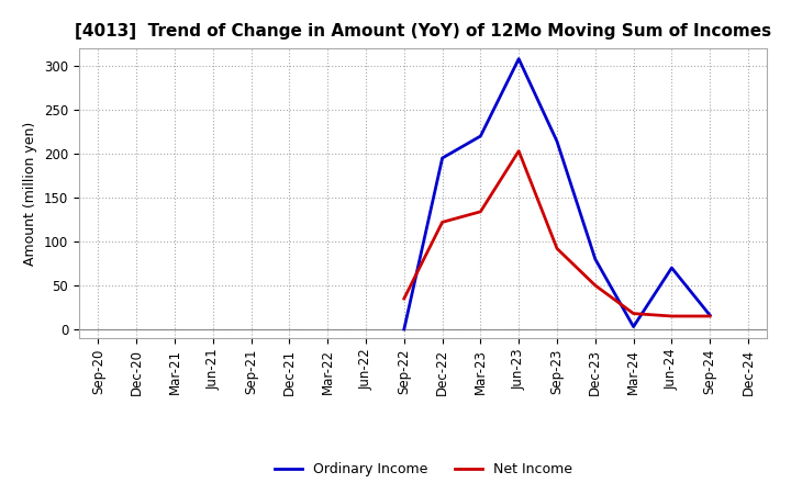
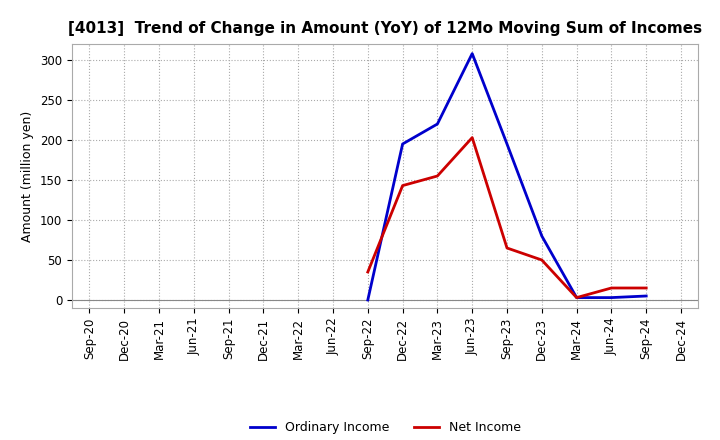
Net Income/Dec-22: 122 -> 143
Net Income/Mar-23: 134 -> 155
Ordinary Income/Sep-23: 214 -> 195
Net Income/Sep-23: 92 -> 65
Net Income/Mar-24: 18 -> 3
Ordinary Income/Jun-24: 70 -> 3
Ordinary Income/Sep-24: 16 -> 5
